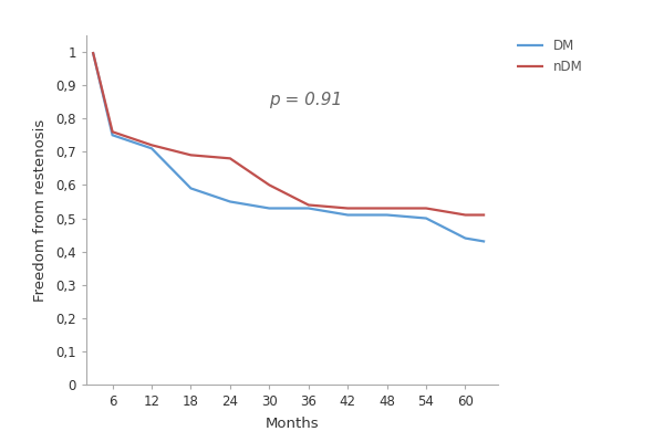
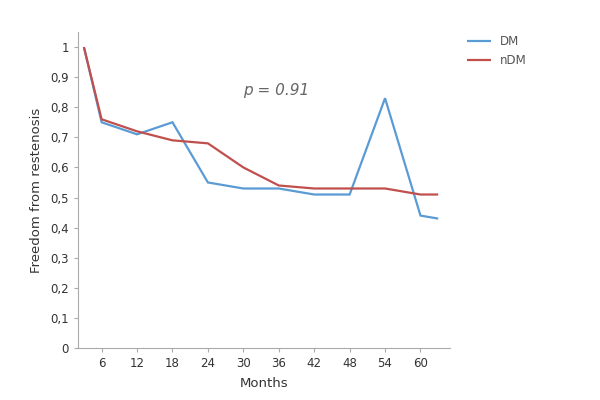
DM/18: 0,59 -> 0,75
DM/54: 0,50 -> 0,83
